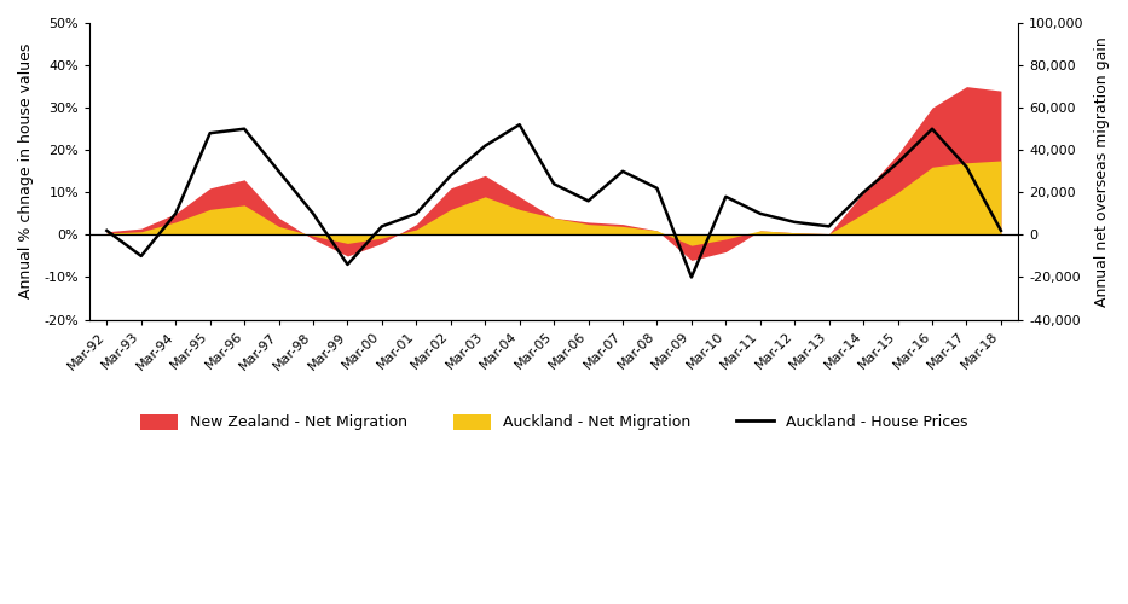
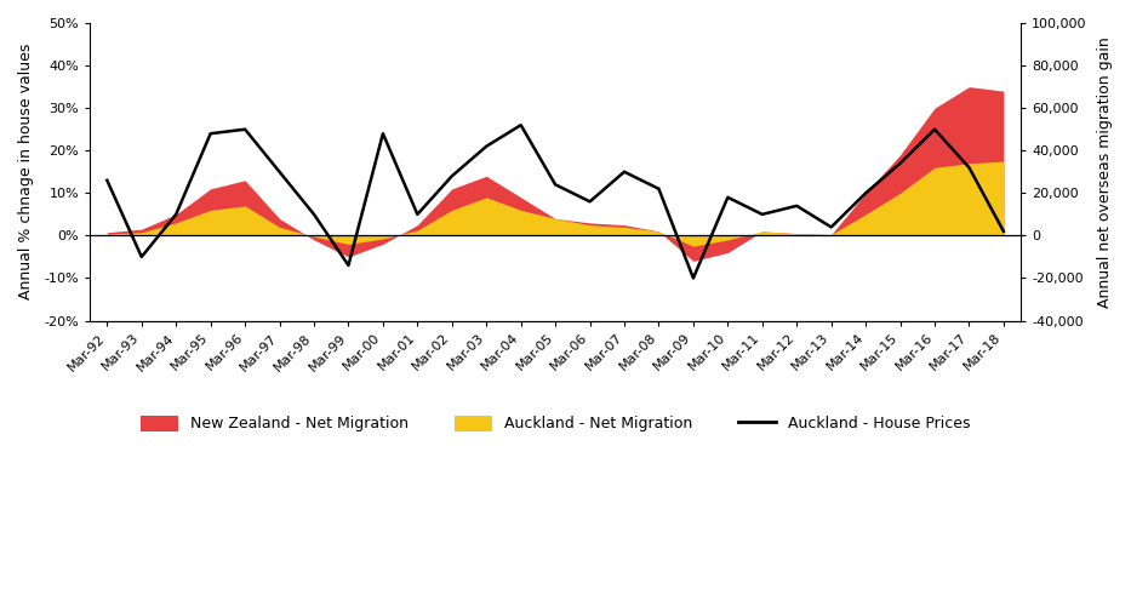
Auckland - House Prices/Mar-92: 1% -> 13%
Auckland - House Prices/Mar-00: 2% -> 24%
Auckland - House Prices/Mar-12: 3% -> 7%
